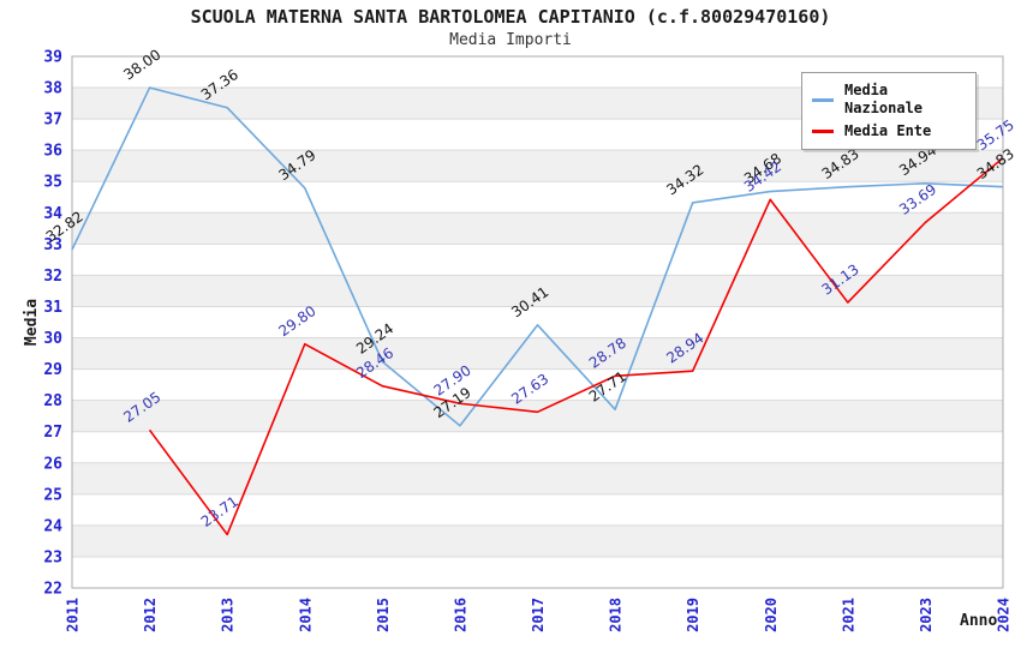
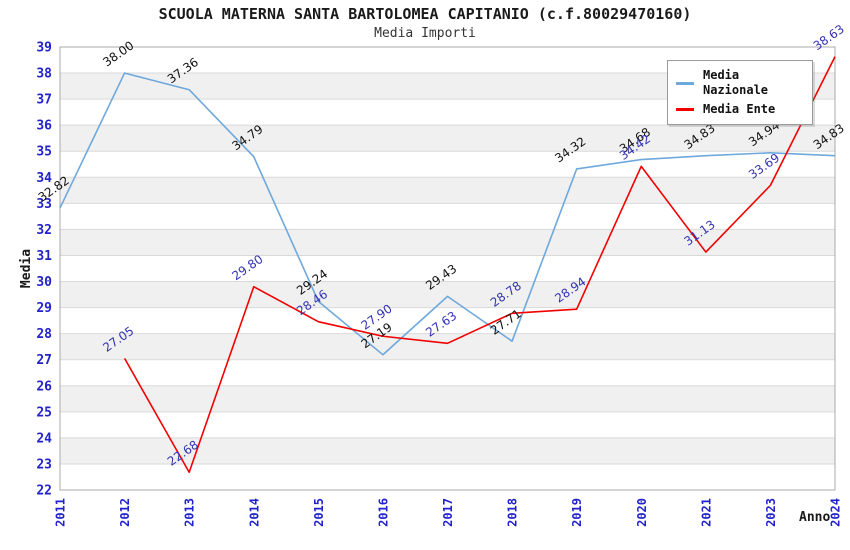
Media Ente/2013: 23.71 -> 22.68
Media Nazionale/2017: 30.41 -> 29.43
Media Ente/2024: 35.75 -> 38.63
